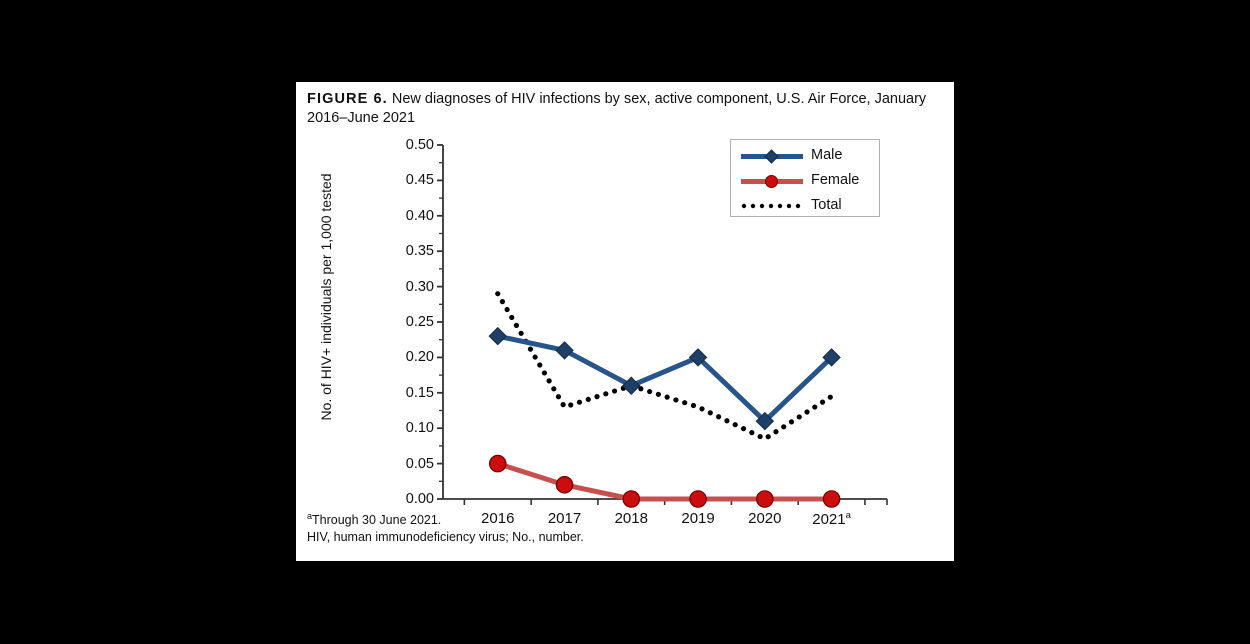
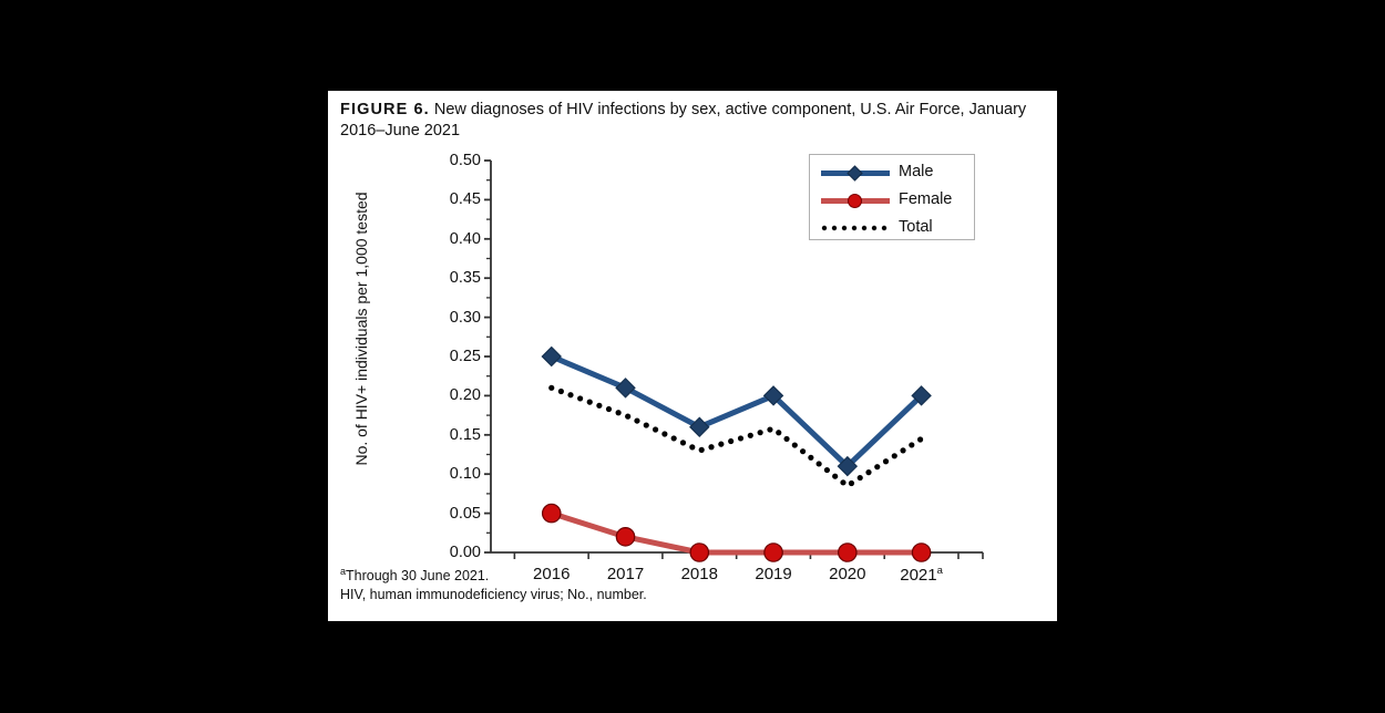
Male/2016: 0.23 -> 0.25
Total/2016: 0.29 -> 0.21
Total/2017: 0.13 -> 0.17
Total/2018: 0.16 -> 0.13
Total/2019: 0.13 -> 0.16
